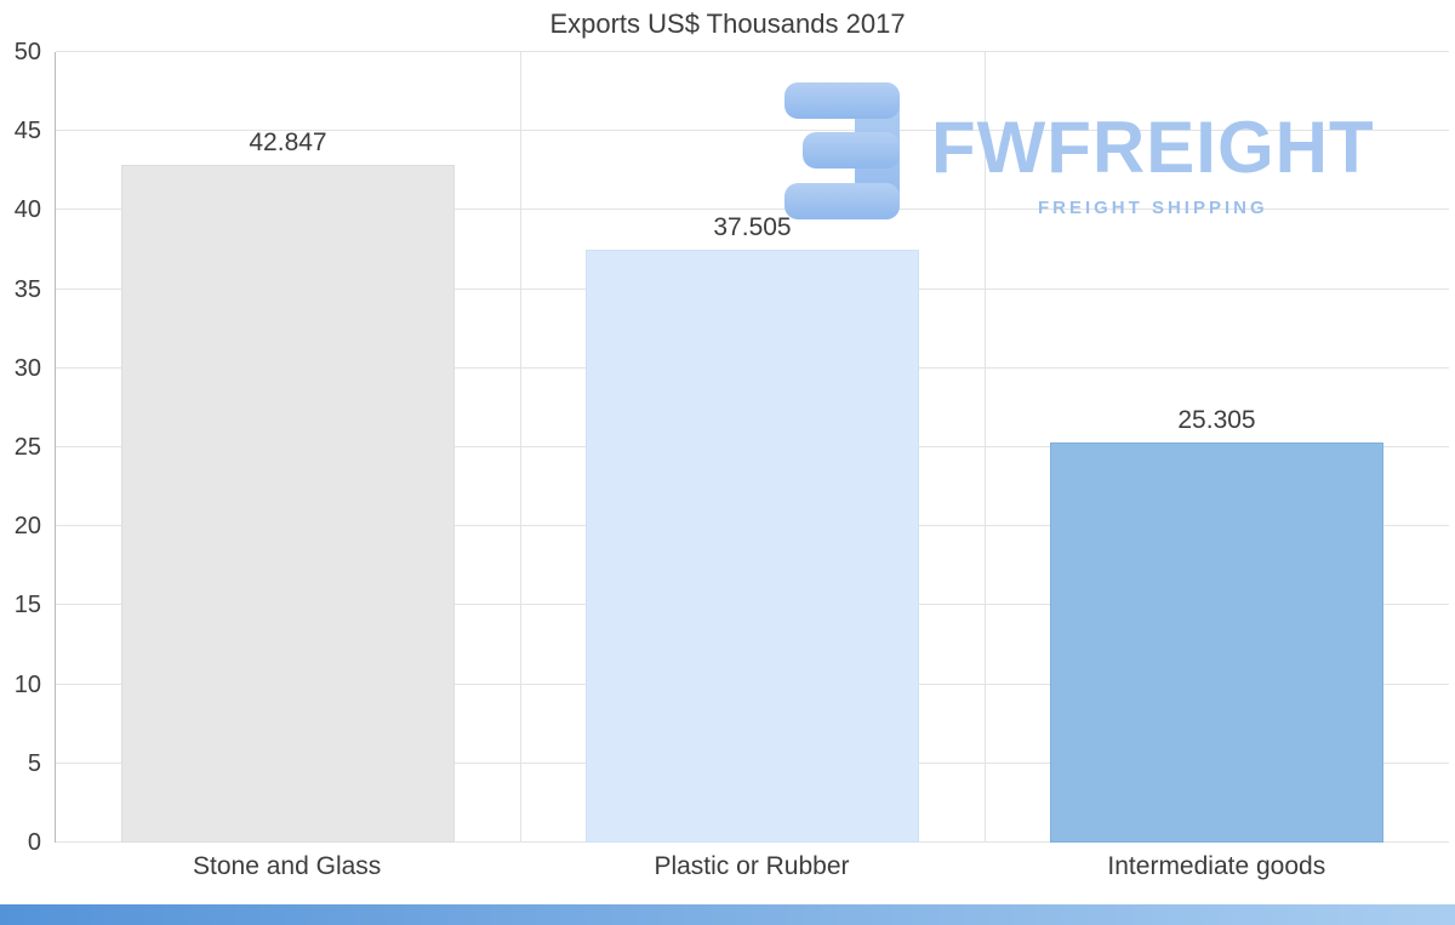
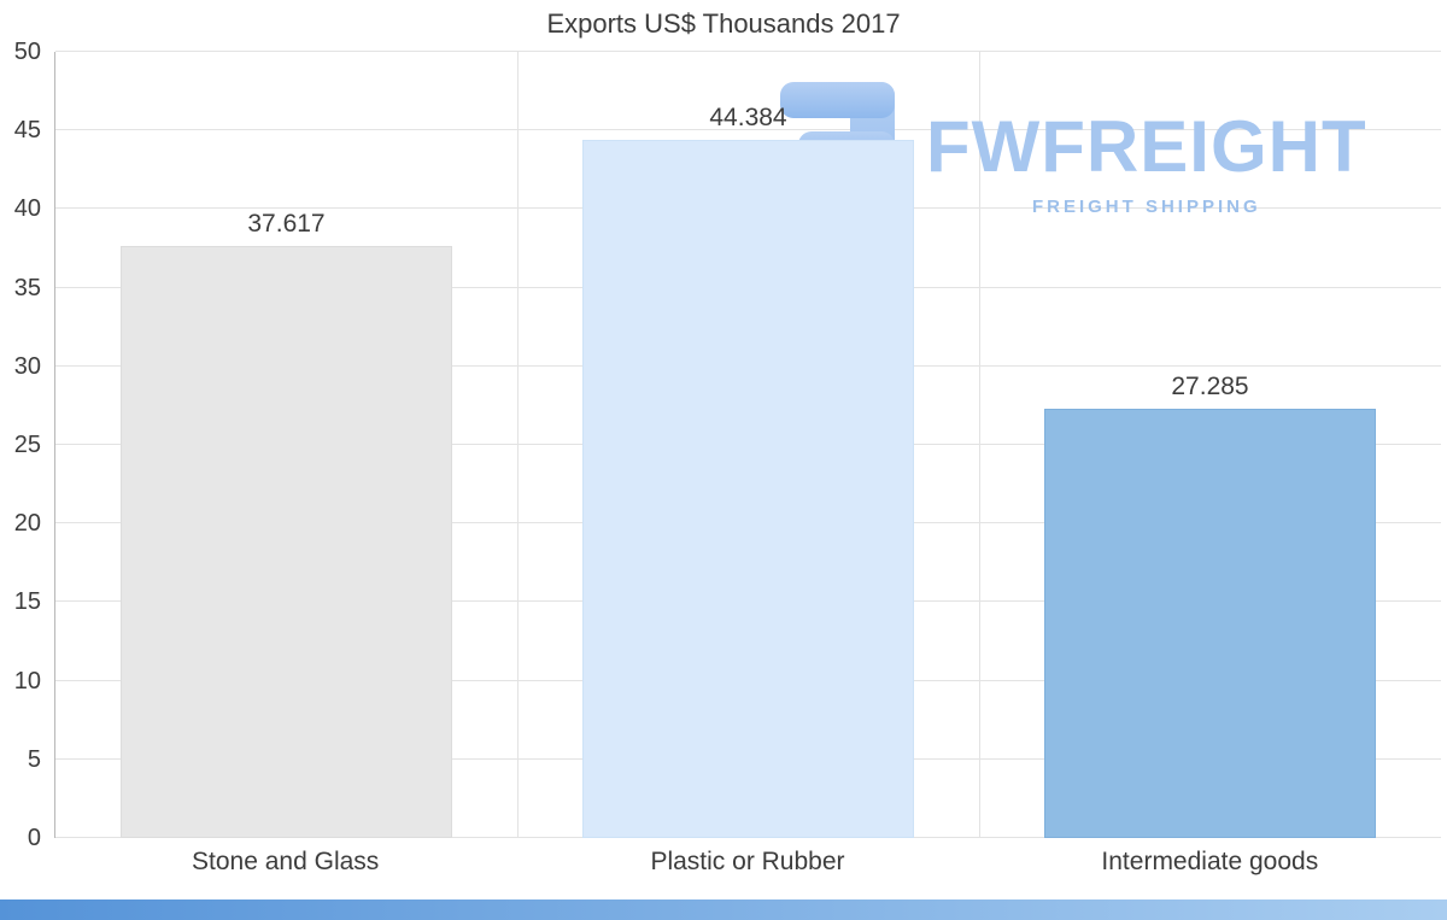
Stone and Glass: 42.847 -> 37.617
Plastic or Rubber: 37.505 -> 44.384
Intermediate goods: 25.305 -> 27.285
